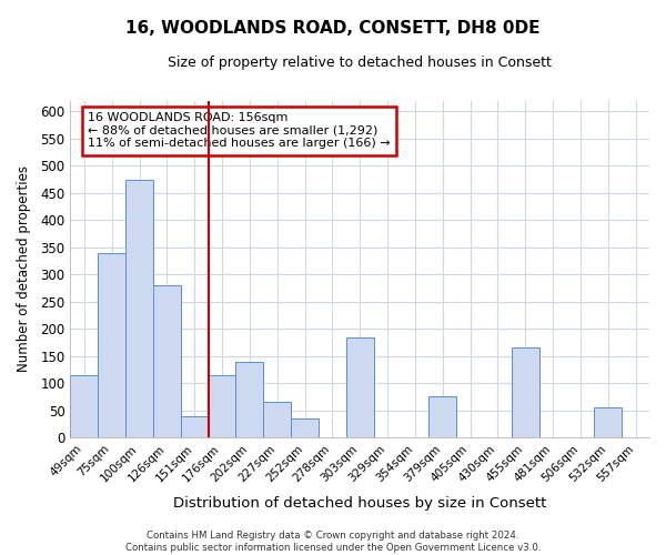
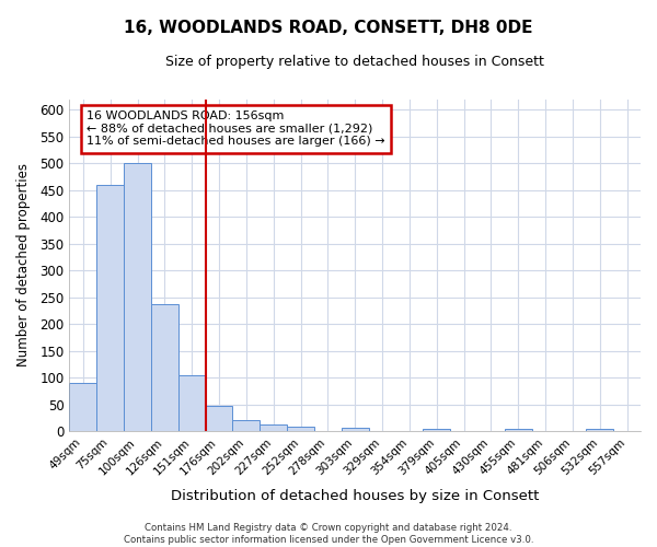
49sqm: 115 -> 90
75sqm: 340 -> 460
100sqm: 475 -> 500
126sqm: 280 -> 237
151sqm: 40 -> 105
176sqm: 115 -> 47
202sqm: 140 -> 20
227sqm: 65 -> 13
252sqm: 35 -> 8
303sqm: 185 -> 6
379sqm: 75 -> 5
455sqm: 165 -> 5
532sqm: 55 -> 5
